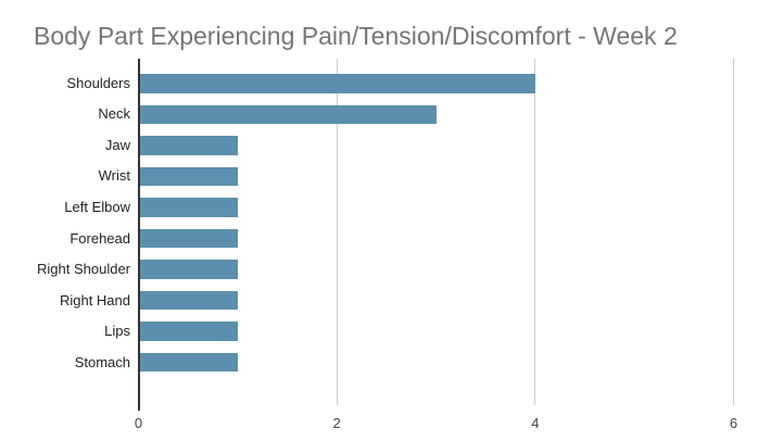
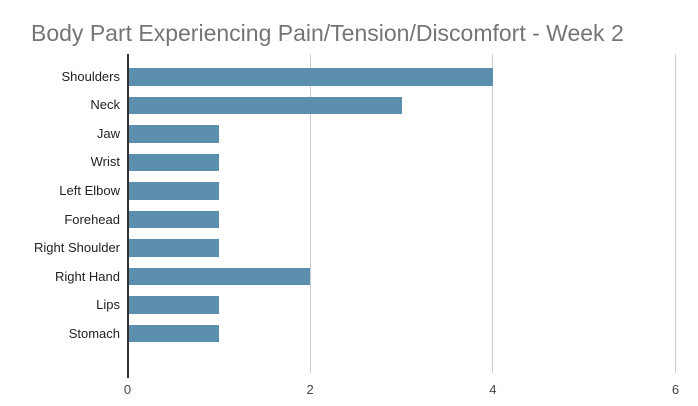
Right Hand: 1 -> 2
